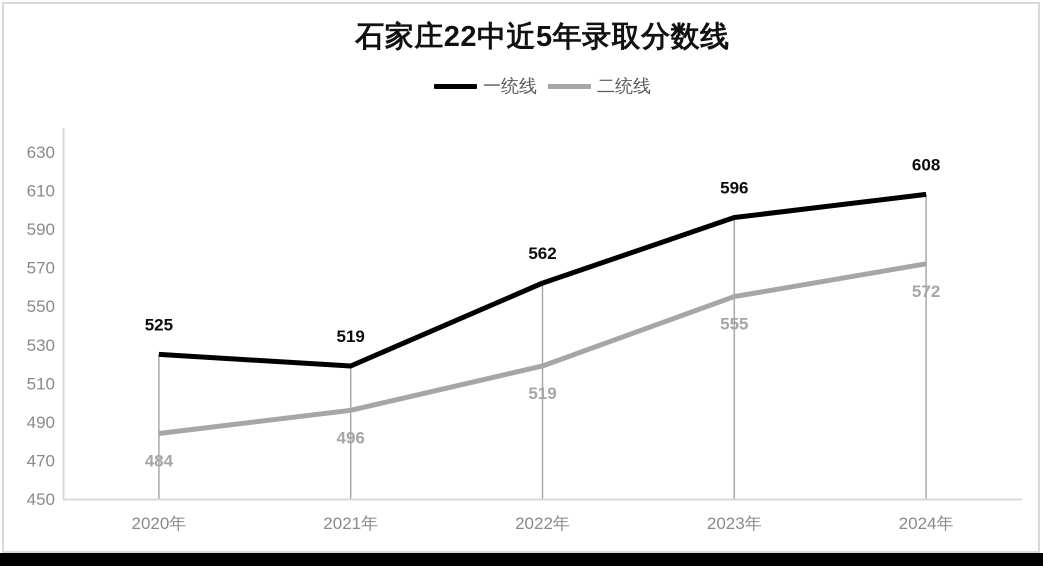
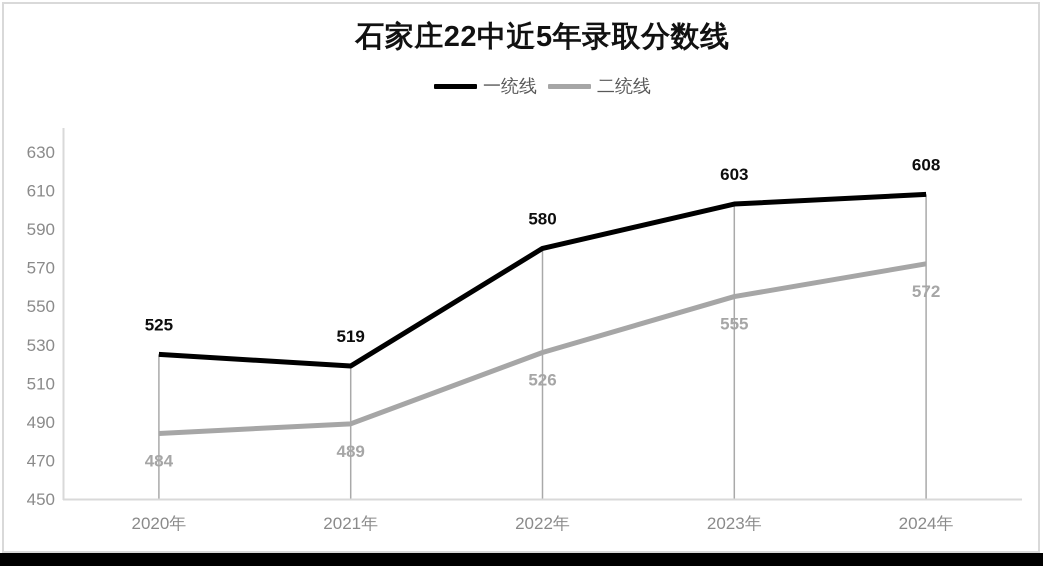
二统线/2021年: 496 -> 489
一统线/2022年: 562 -> 580
二统线/2022年: 519 -> 526
一统线/2023年: 596 -> 603
